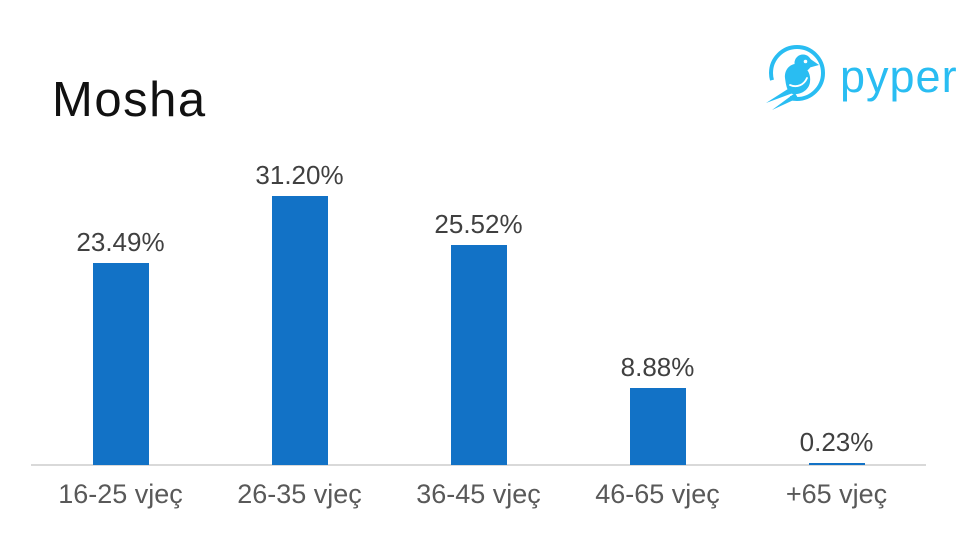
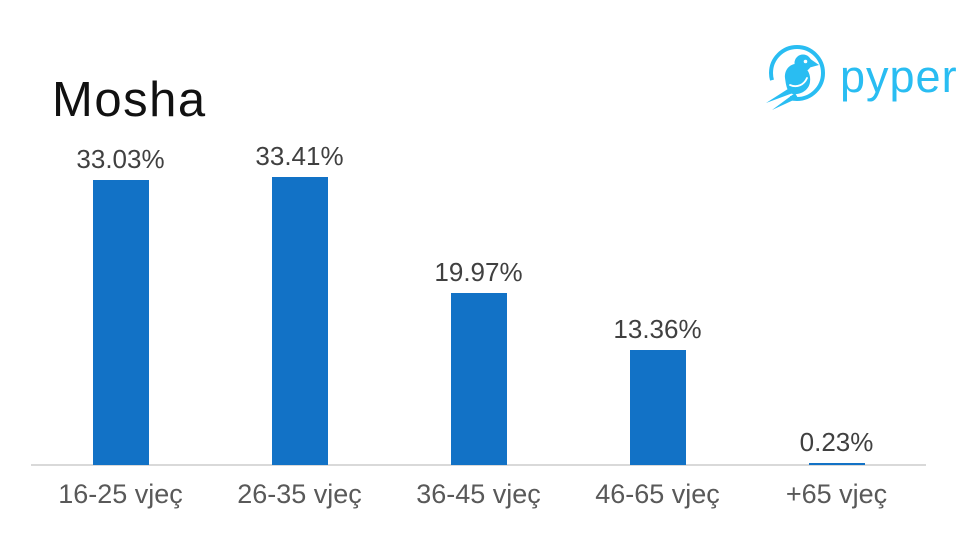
16-25 vjeç: 23.49% -> 33.03%
26-35 vjeç: 31.20% -> 33.41%
36-45 vjeç: 25.52% -> 19.97%
46-65 vjeç: 8.88% -> 13.36%
